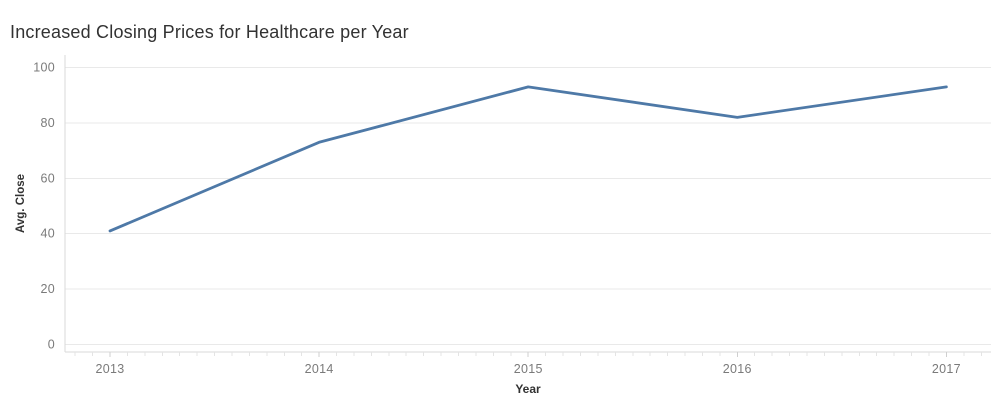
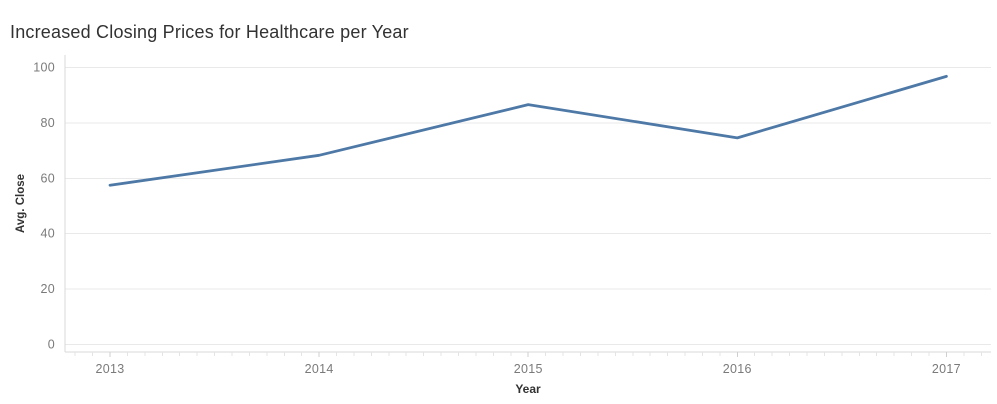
2013: 41 -> 58
2014: 73 -> 68
2015: 93 -> 87
2016: 82 -> 75
2017: 93 -> 97
